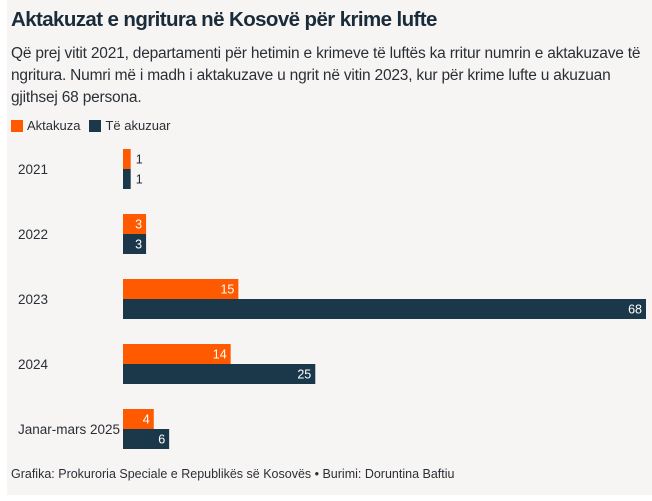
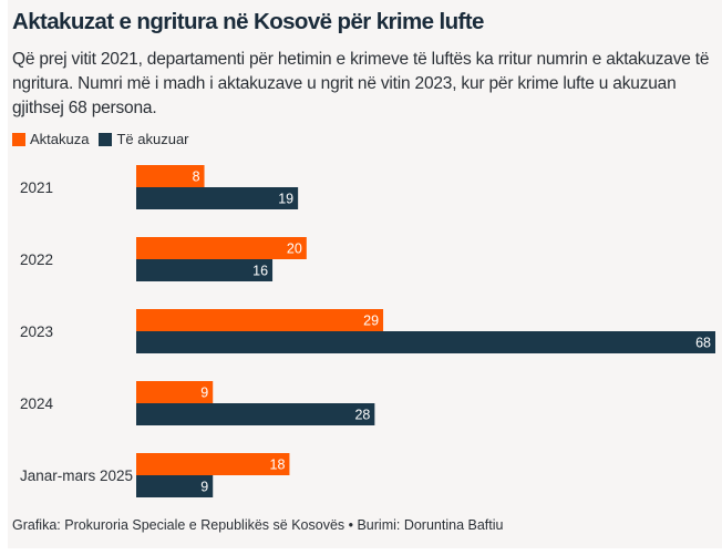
Aktakuza/2021: 1 -> 8
Të akuzuar/2021: 1 -> 19
Aktakuza/2022: 3 -> 20
Të akuzuar/2022: 3 -> 16
Aktakuza/2023: 15 -> 29
Aktakuza/2024: 14 -> 9
Të akuzuar/2024: 25 -> 28
Aktakuza/Janar-mars 2025: 4 -> 18
Të akuzuar/Janar-mars 2025: 6 -> 9
